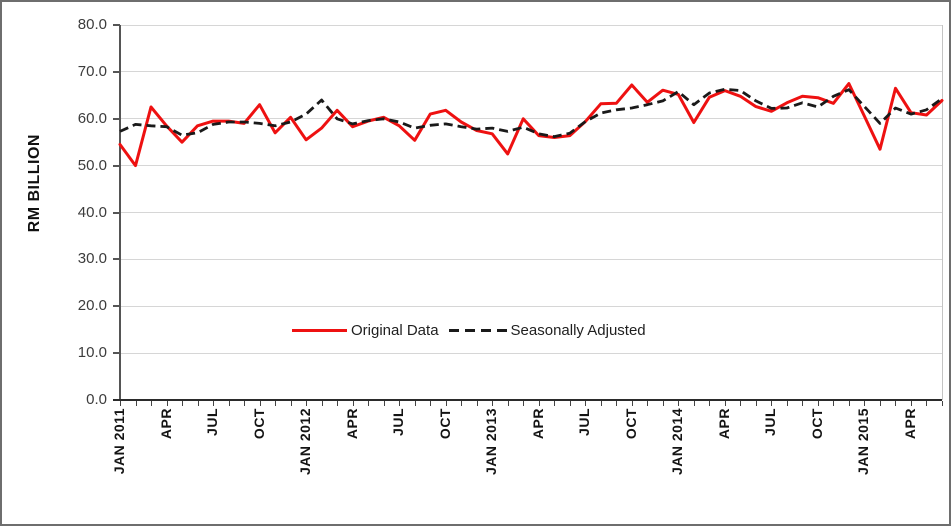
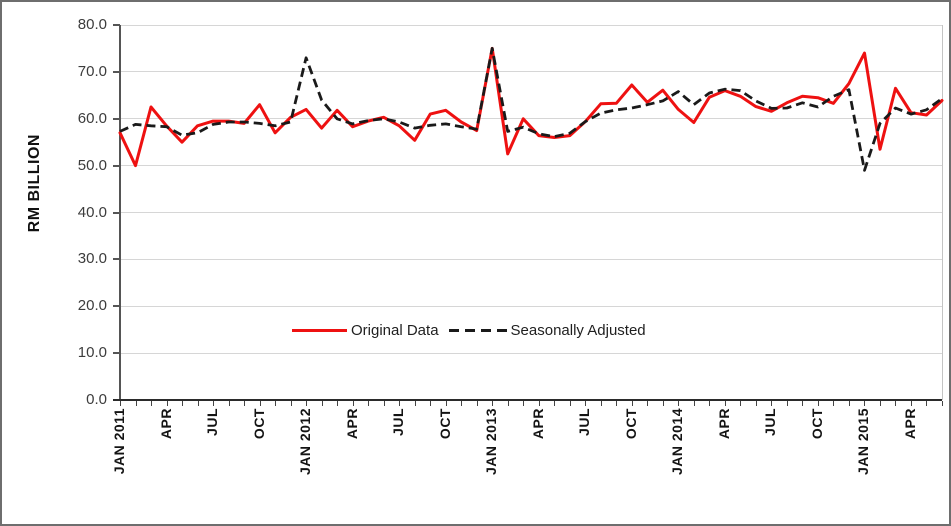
Original Data/JAN 2011: 54 -> 57
Original Data/JAN 2012: 56 -> 62
Seasonally Adjusted/JAN 2012: 61 -> 73
Original Data/JAN 2013: 57 -> 75
Seasonally Adjusted/JAN 2013: 58 -> 75
Original Data/JAN 2014: 65 -> 62
Original Data/JAN 2015: 60 -> 74
Seasonally Adjusted/JAN 2015: 63 -> 49
